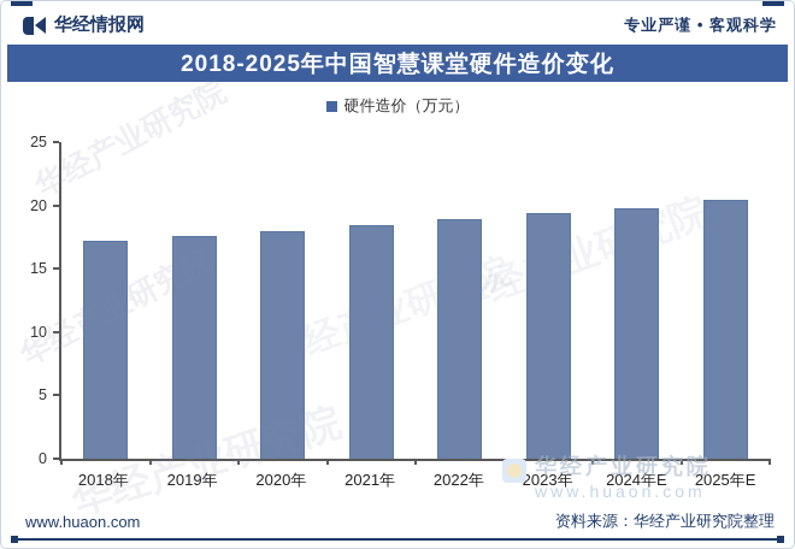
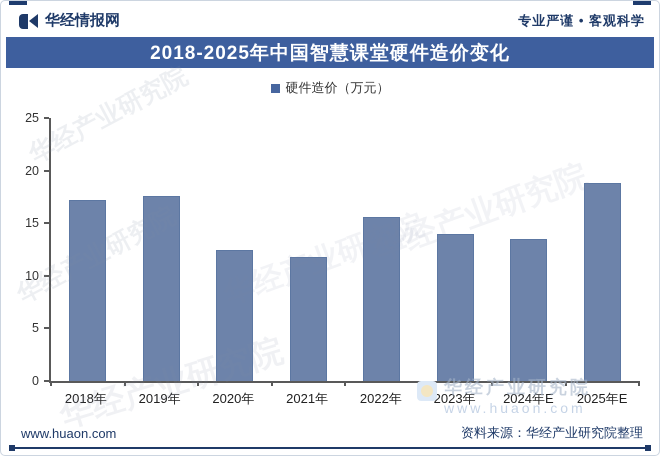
2020年: 18.0 -> 12.5
2021年: 18.4 -> 11.8
2022年: 18.9 -> 15.6
2023年: 19.4 -> 14.0
2024年E: 19.8 -> 13.5
2025年E: 20.4 -> 18.8
